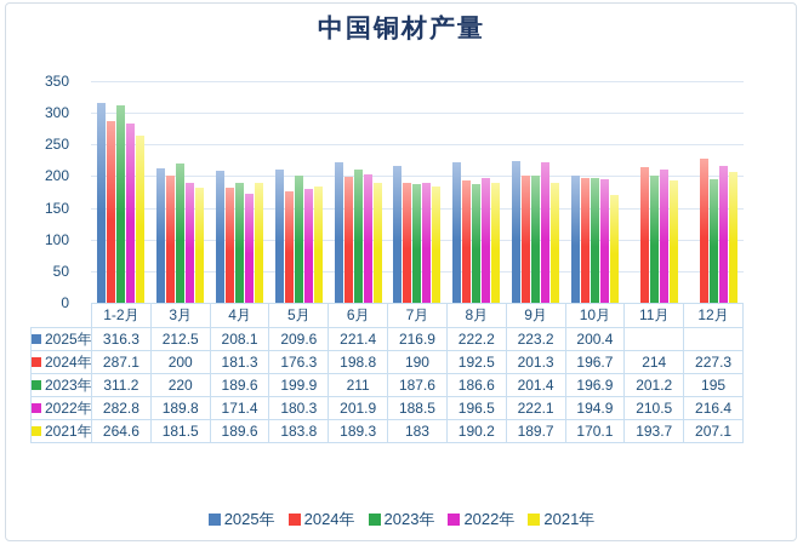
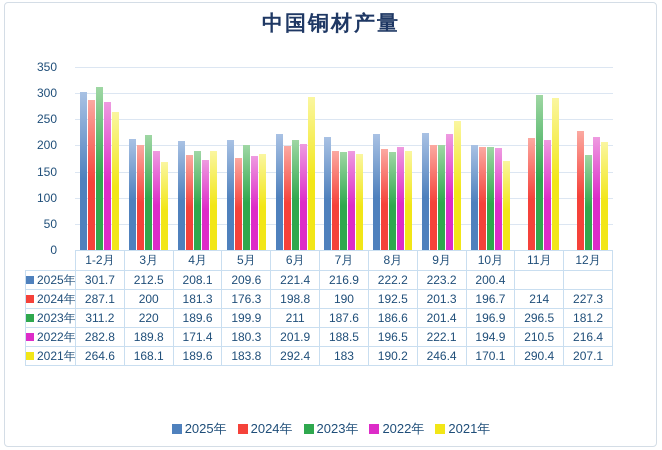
2025年/1-2月: 316.3 -> 301.7
2021年/3月: 181.5 -> 168.1
2021年/6月: 189.3 -> 292.4
2021年/9月: 189.7 -> 246.4
2023年/11月: 201.2 -> 296.5
2021年/11月: 193.7 -> 290.4
2023年/12月: 195 -> 181.2
